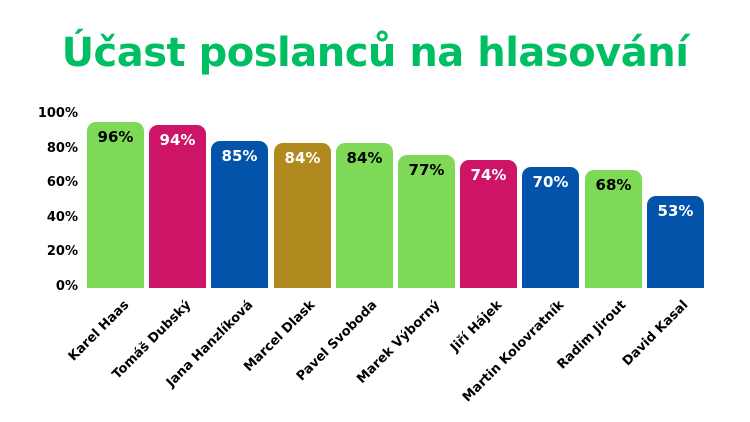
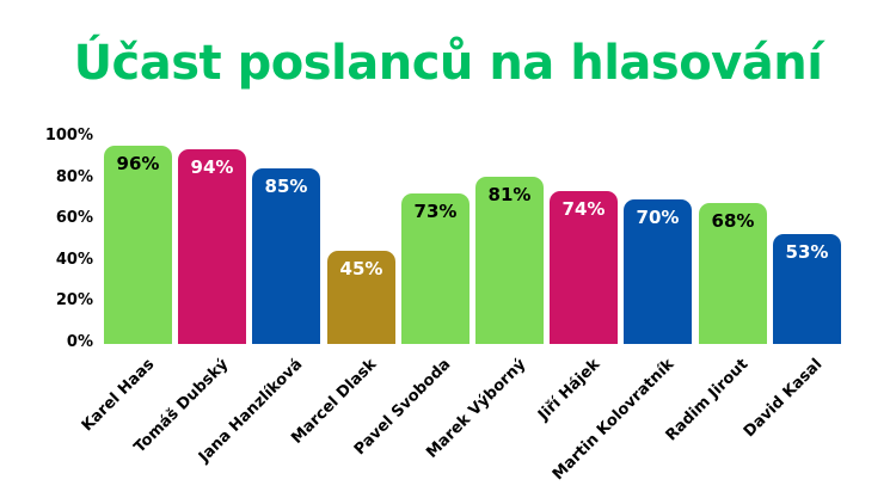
Marcel Dlask: 84% -> 45%
Pavel Svoboda: 84% -> 73%
Marek Výborný: 77% -> 81%
